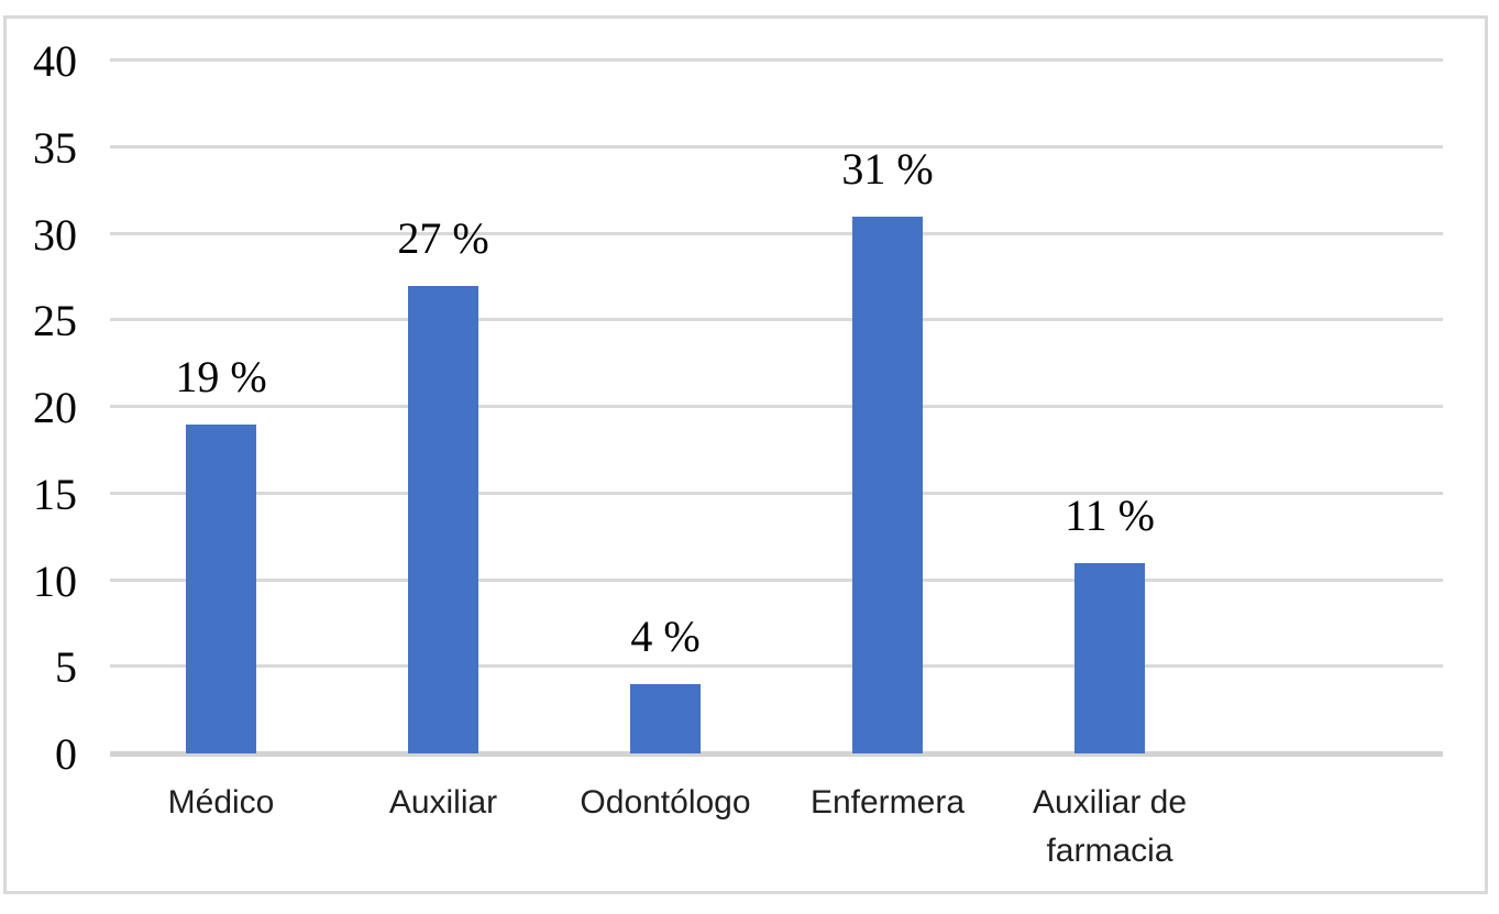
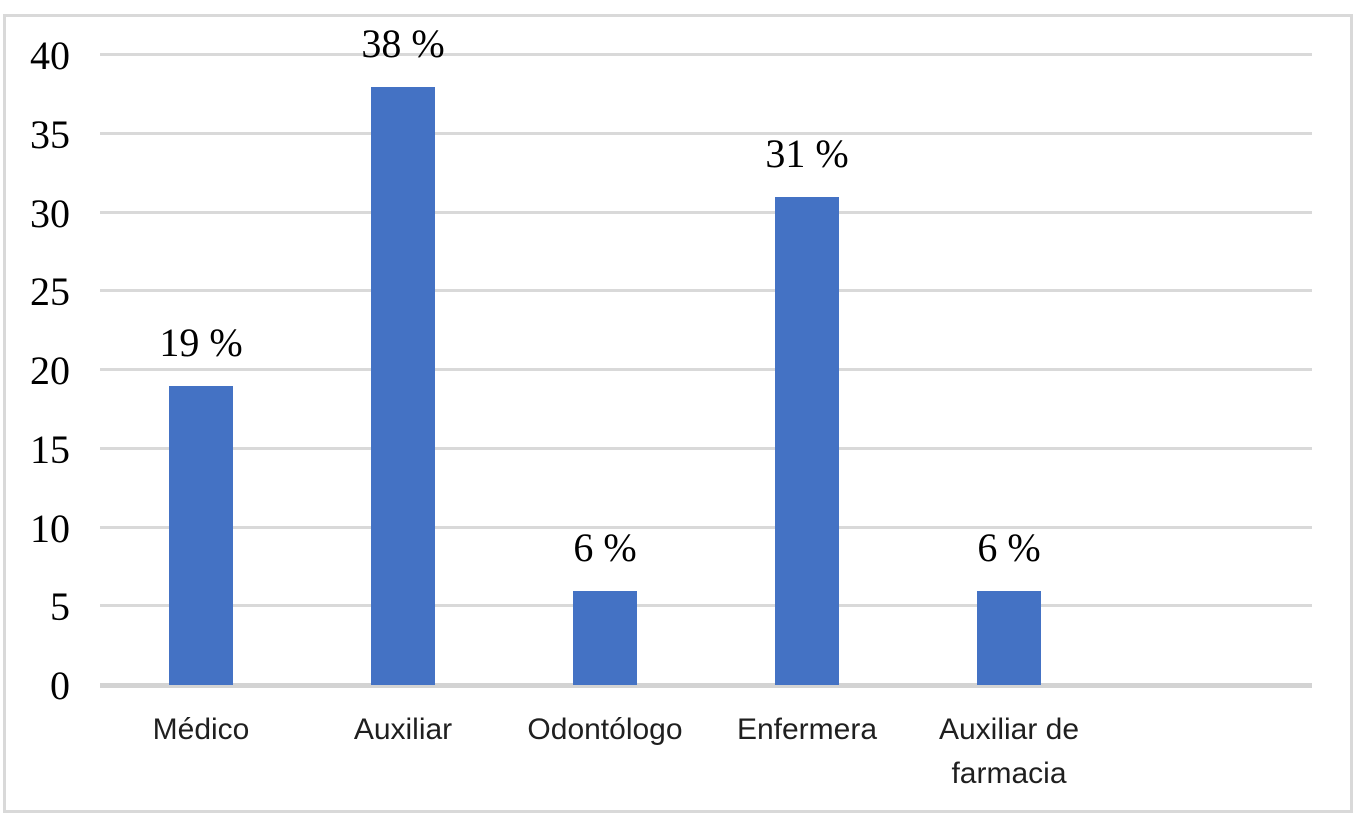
Auxiliar: 27 -> 38
Odontólogo: 4 -> 6
Auxiliar de farmacia: 11 -> 6
